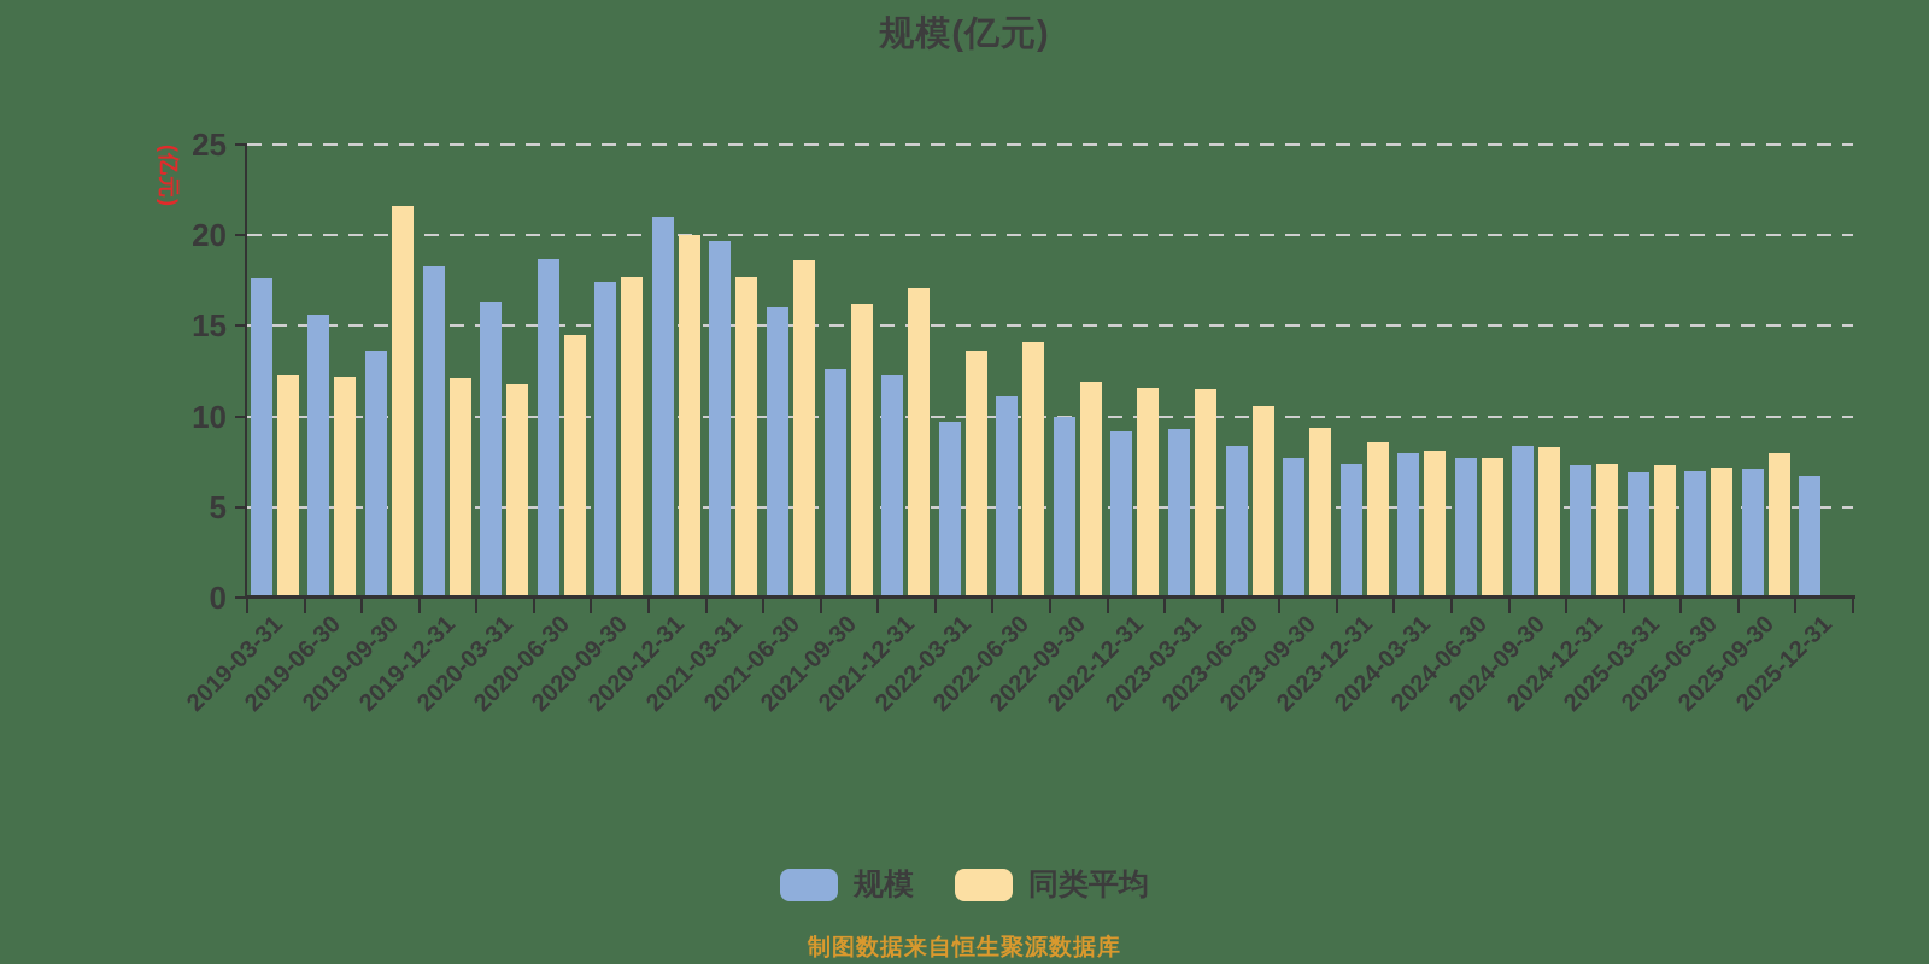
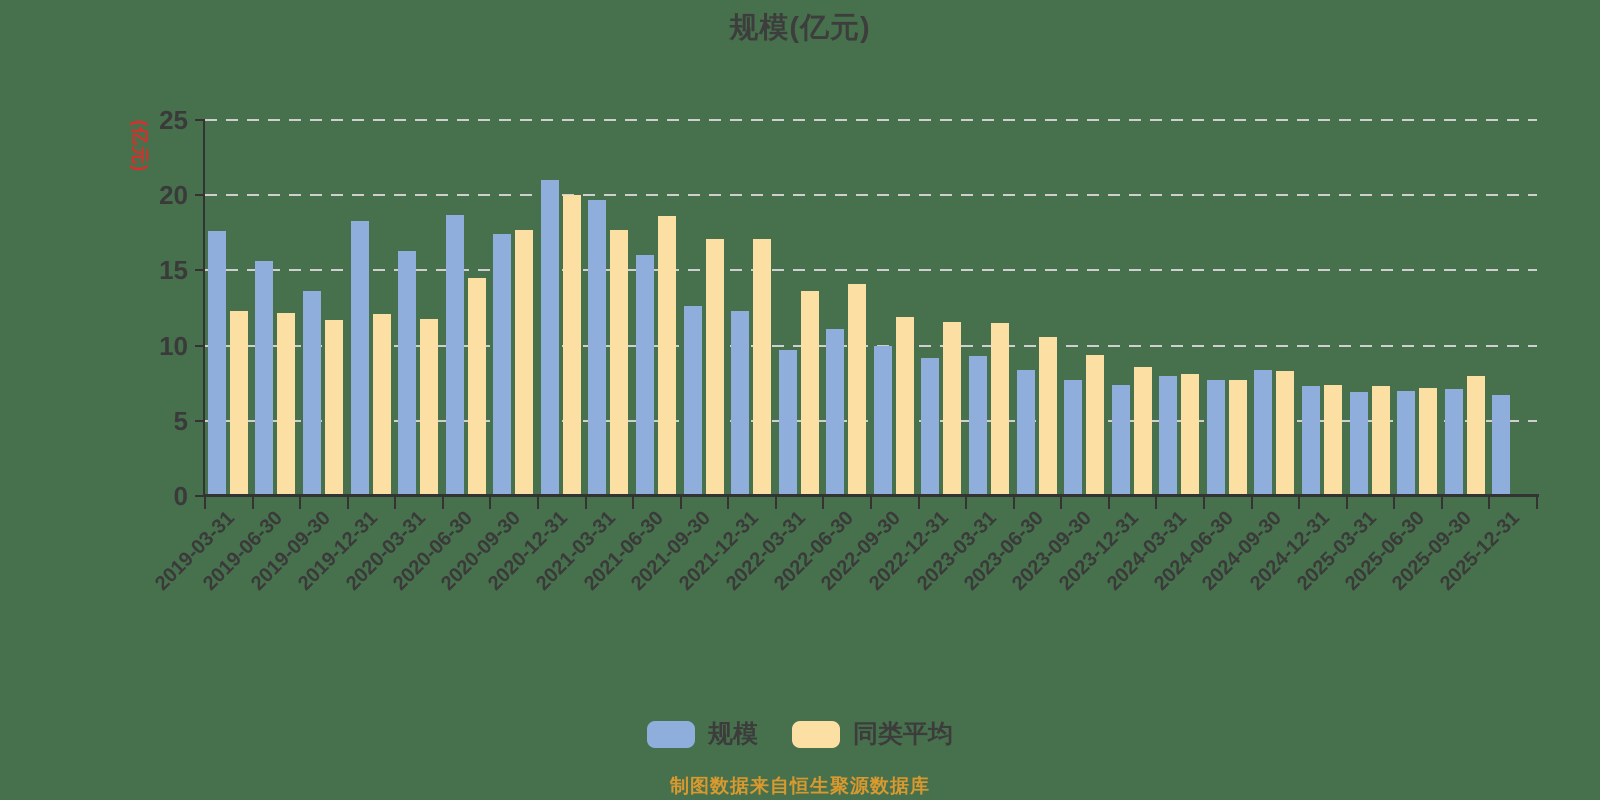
同类平均/2019-09-30: 21.6 -> 11.7
同类平均/2021-09-30: 16.2 -> 17.1
